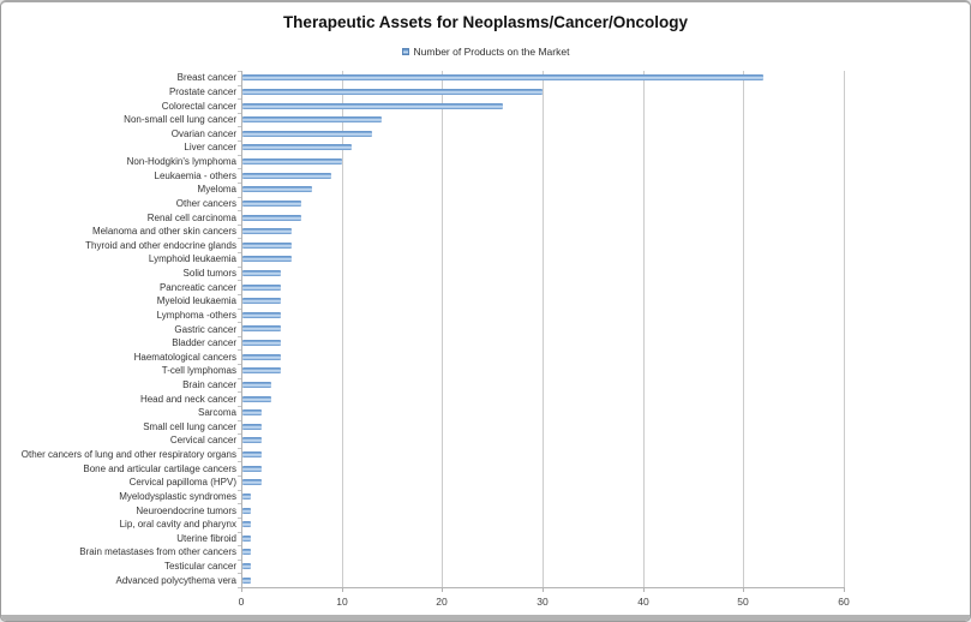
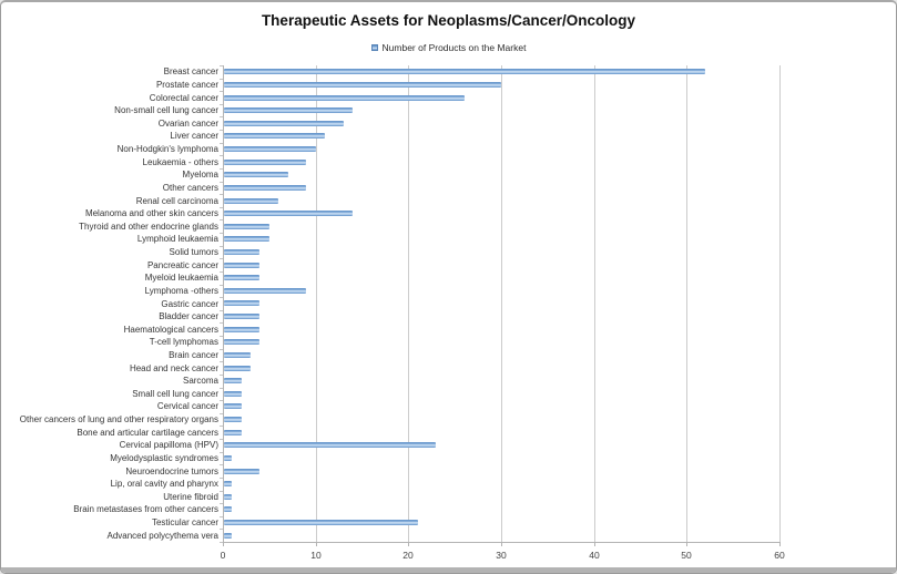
Other cancers: 6 -> 9
Melanoma and other skin cancers: 5 -> 14
Lymphoma -others: 4 -> 9
Cervical papilloma (HPV): 2 -> 23
Neuroendocrine tumors: 1 -> 4
Testicular cancer: 1 -> 21
